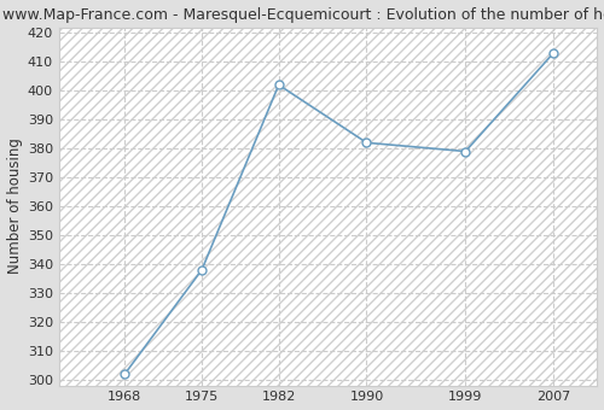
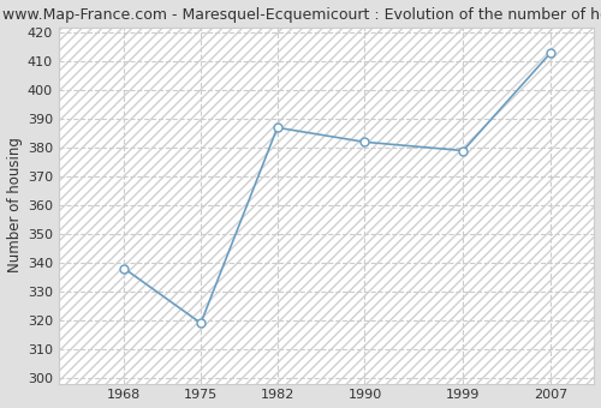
1968: 302 -> 338
1975: 338 -> 319
1982: 402 -> 387
